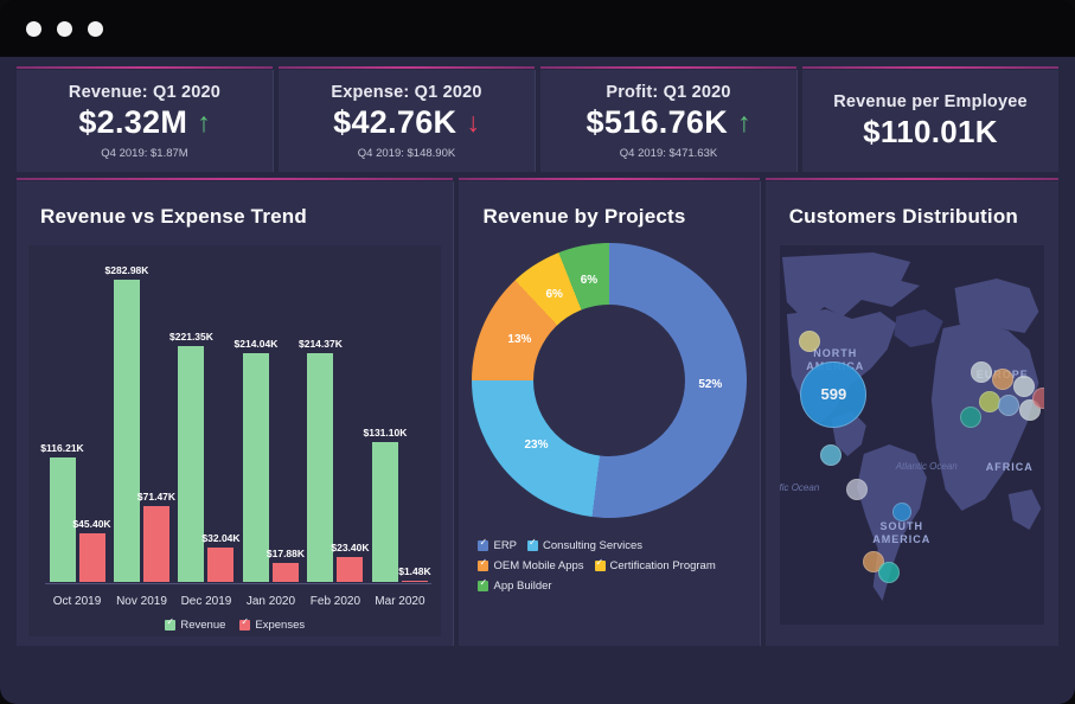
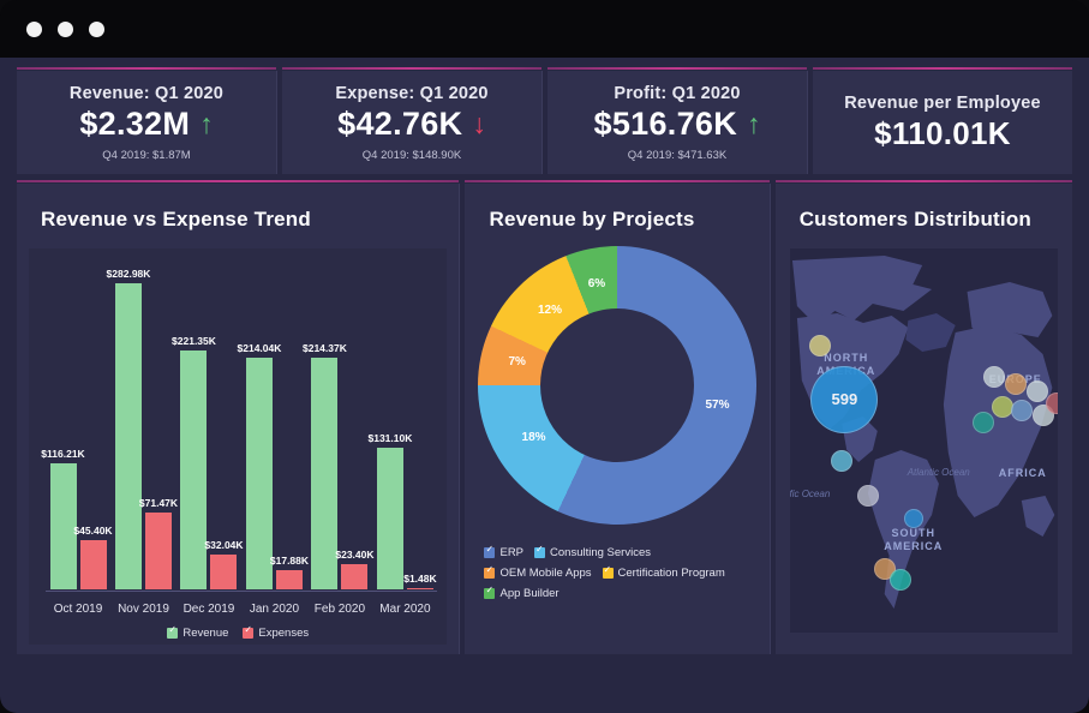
Revenue by Projects/ERP: 52% -> 57%
Revenue by Projects/Consulting Services: 23% -> 18%
Revenue by Projects/OEM Mobile Apps: 13% -> 7%
Revenue by Projects/Certification Program: 6% -> 12%
